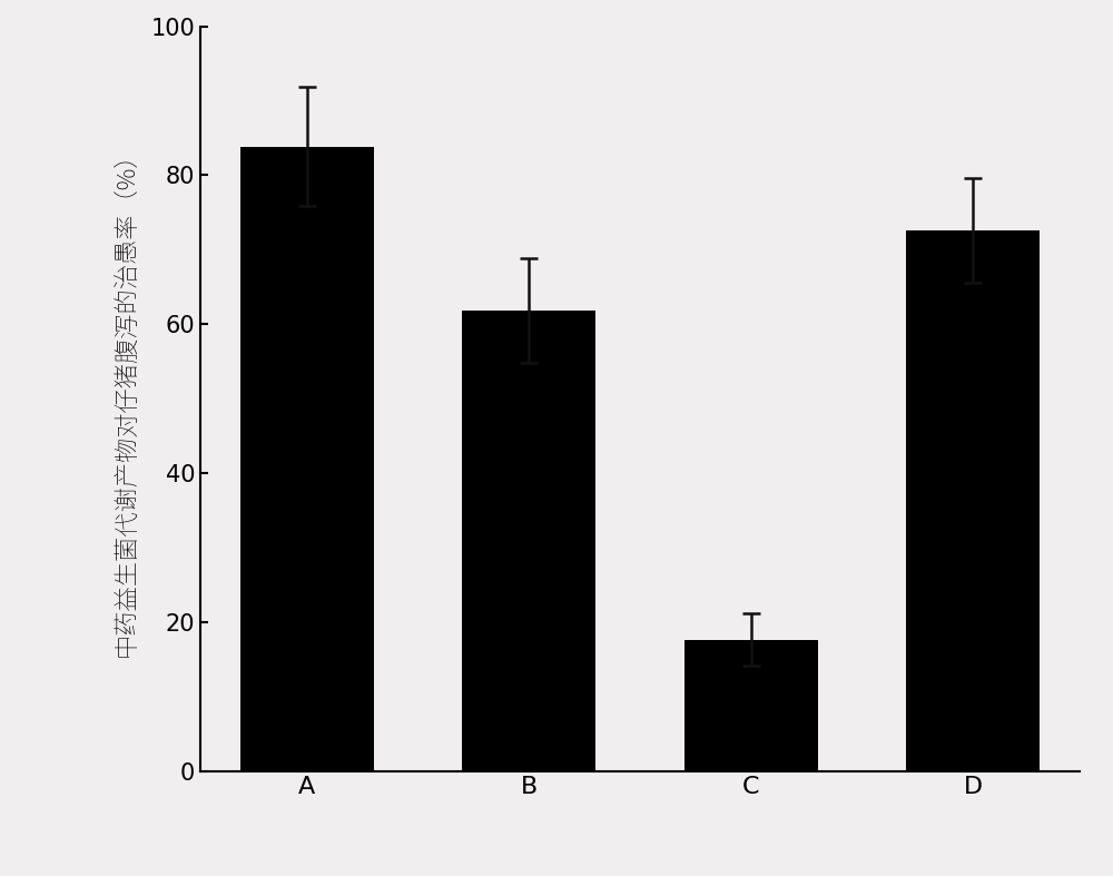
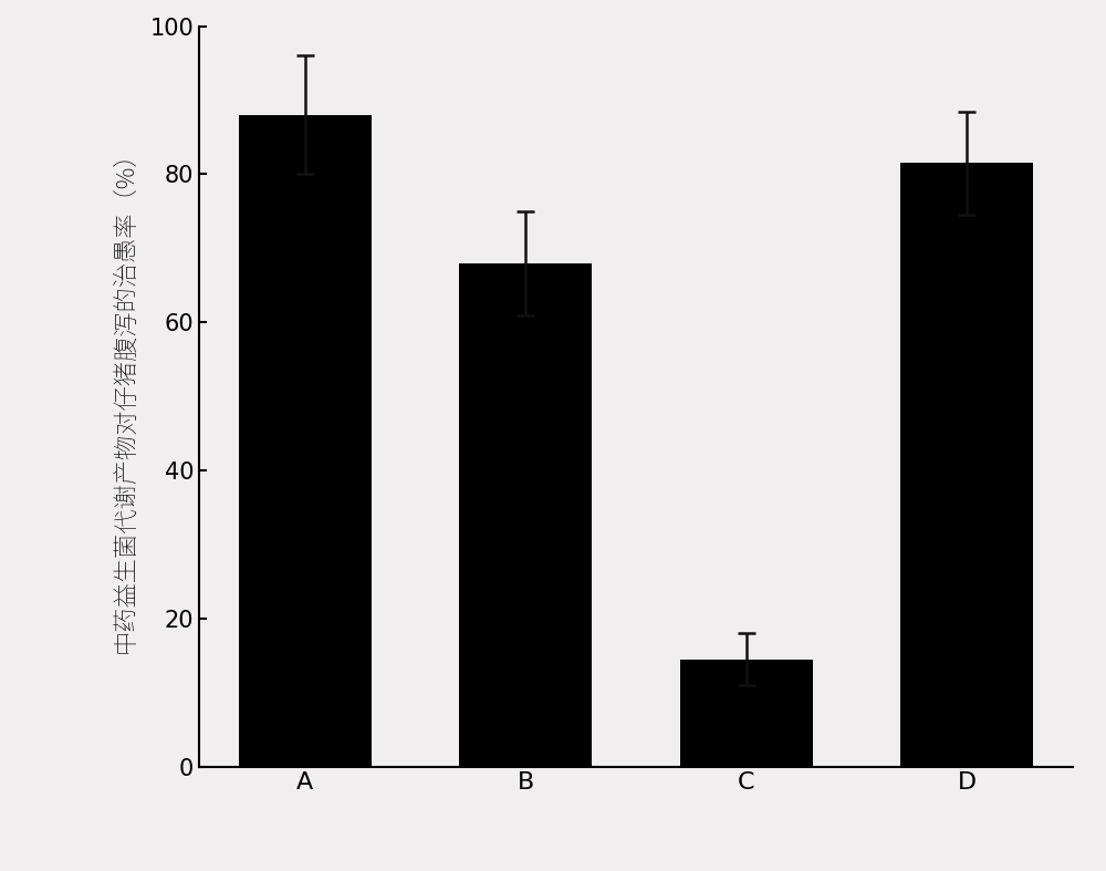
A: 83.8 -> 88.0
B: 61.8 -> 68.0
C: 17.6 -> 14.5
D: 72.6 -> 81.5
